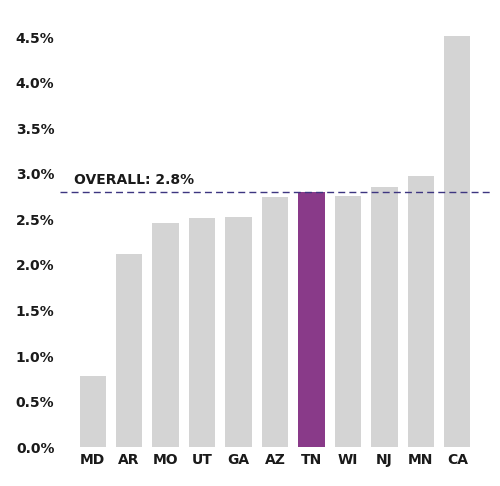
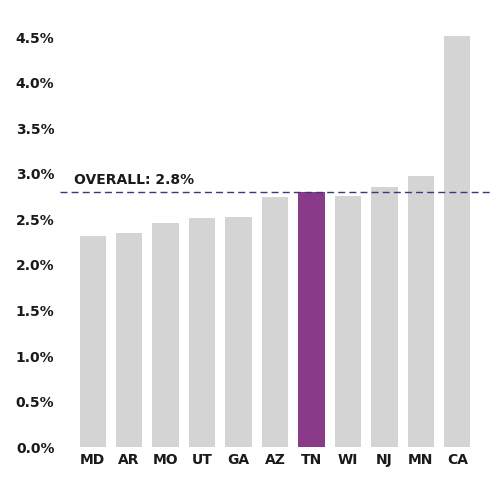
MD: 0.78% -> 2.32%
AR: 2.12% -> 2.35%
